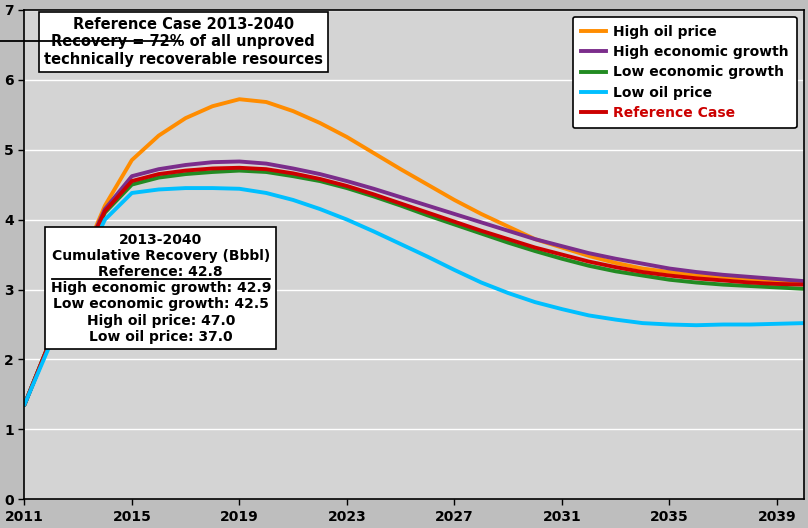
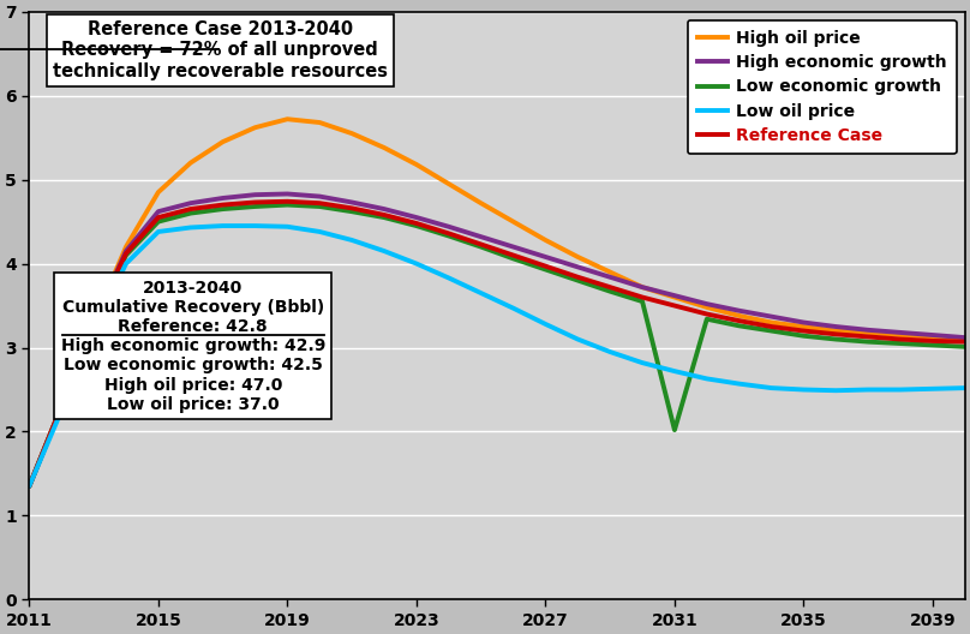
Low economic growth/2031: 3.44 -> 2.02
